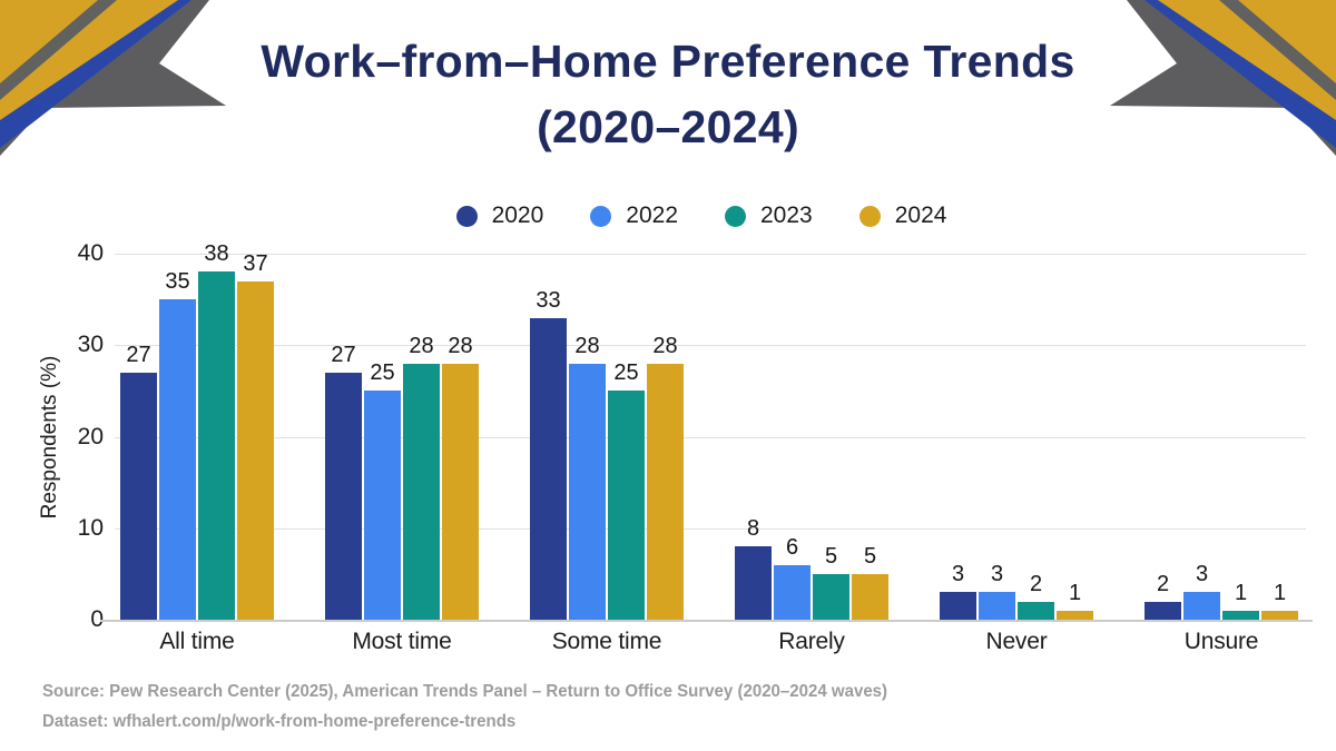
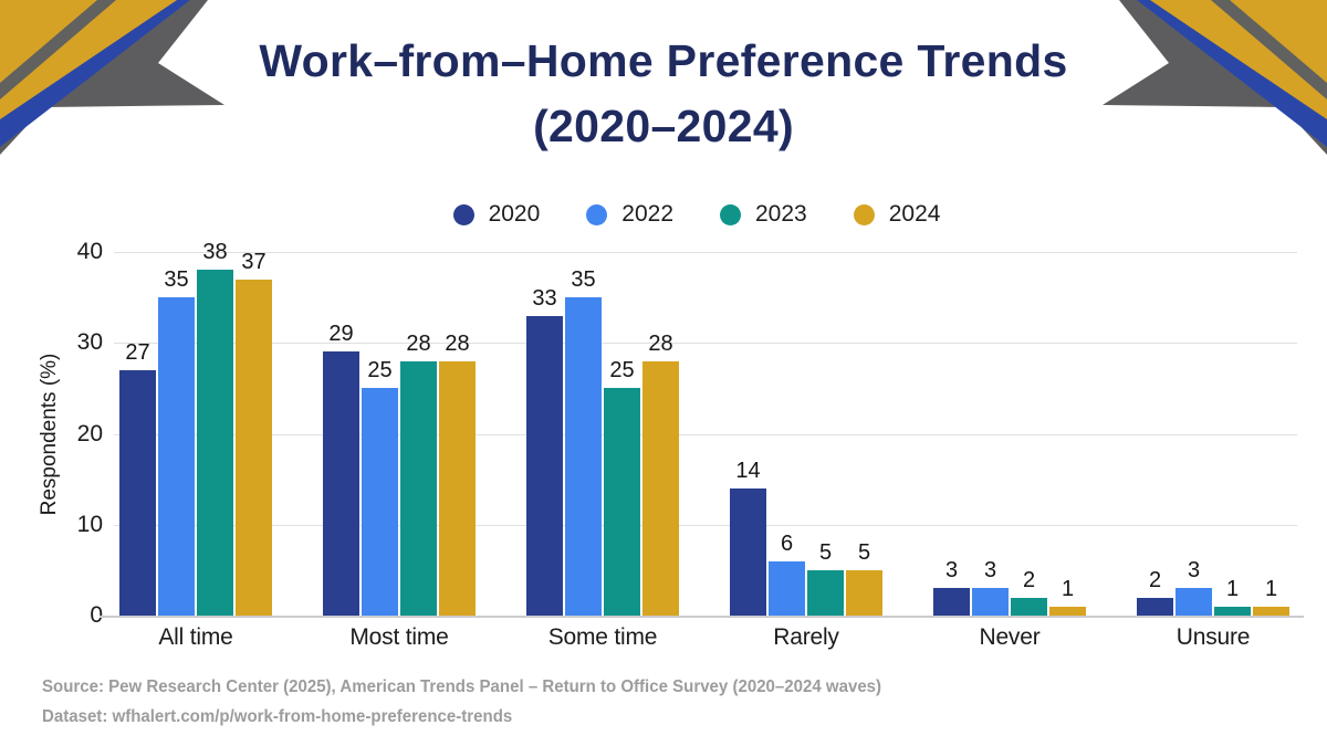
2020/Most time: 27 -> 29
2022/Some time: 28 -> 35
2020/Rarely: 8 -> 14
